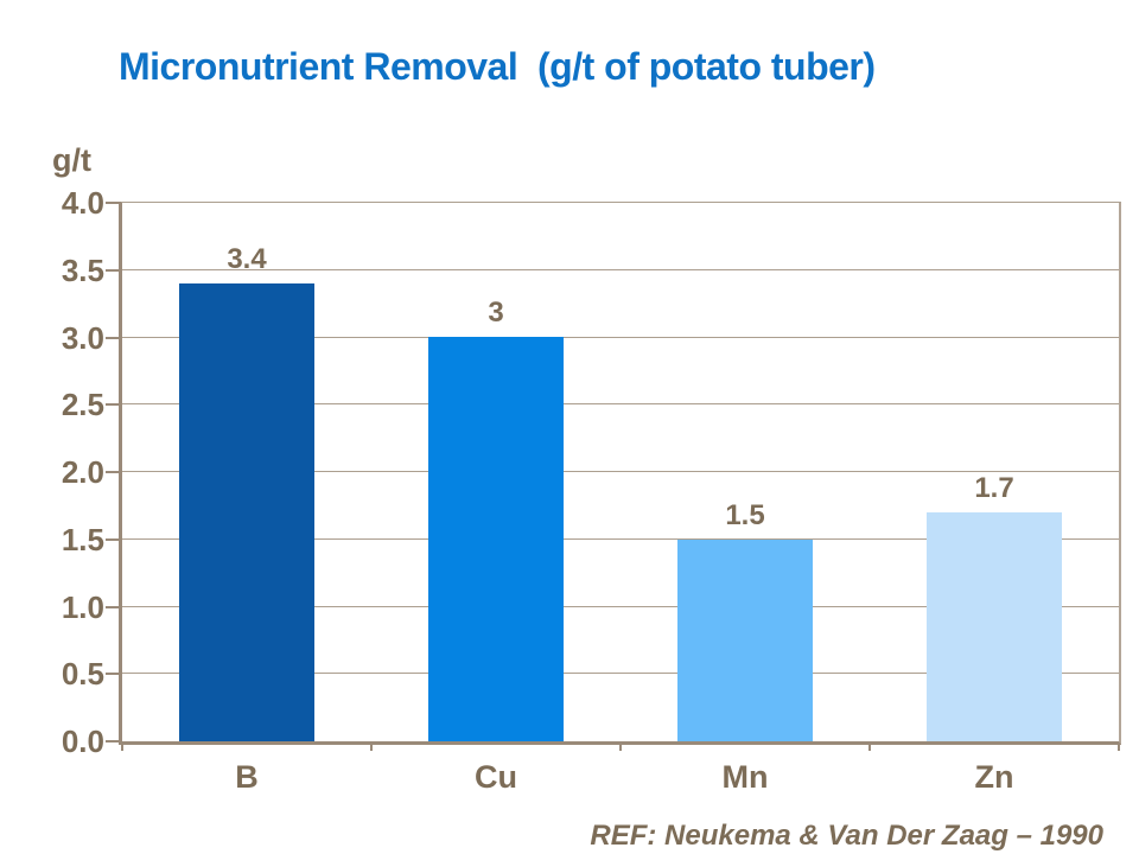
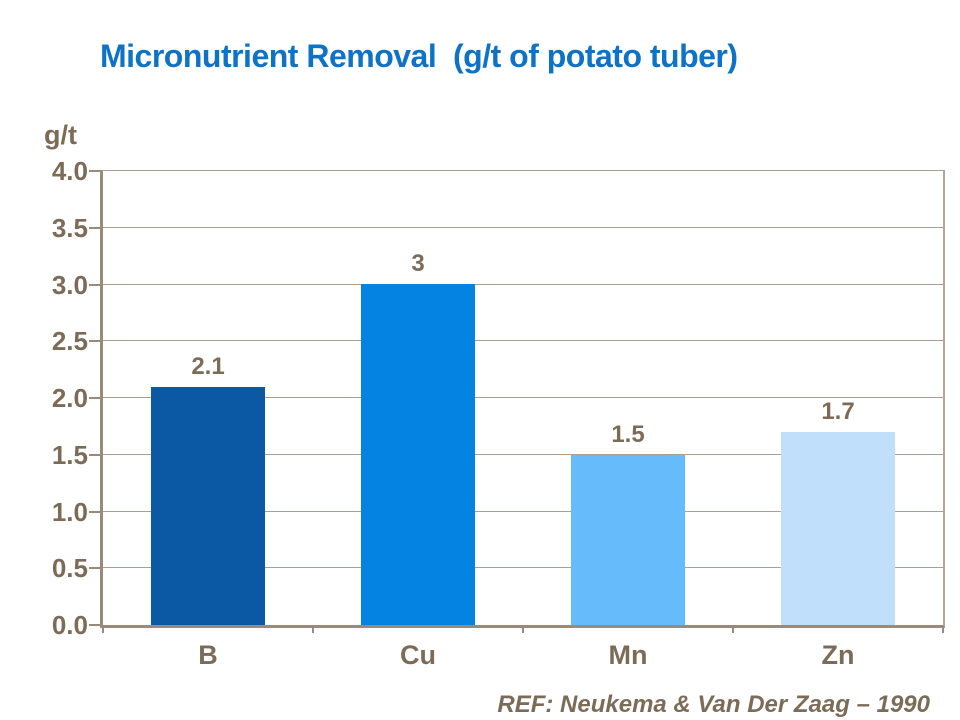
B: 3.4 -> 2.1
